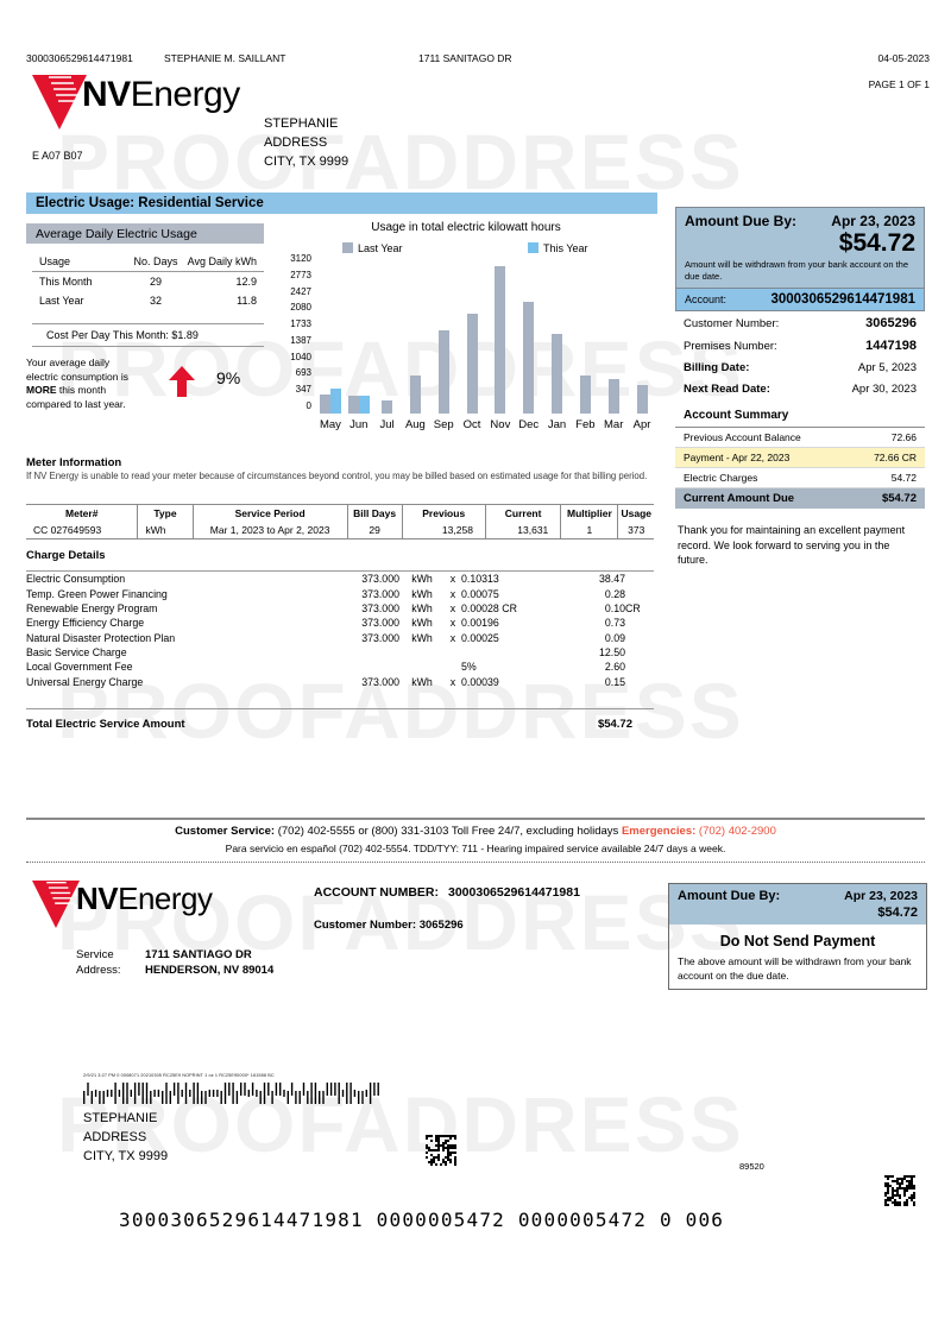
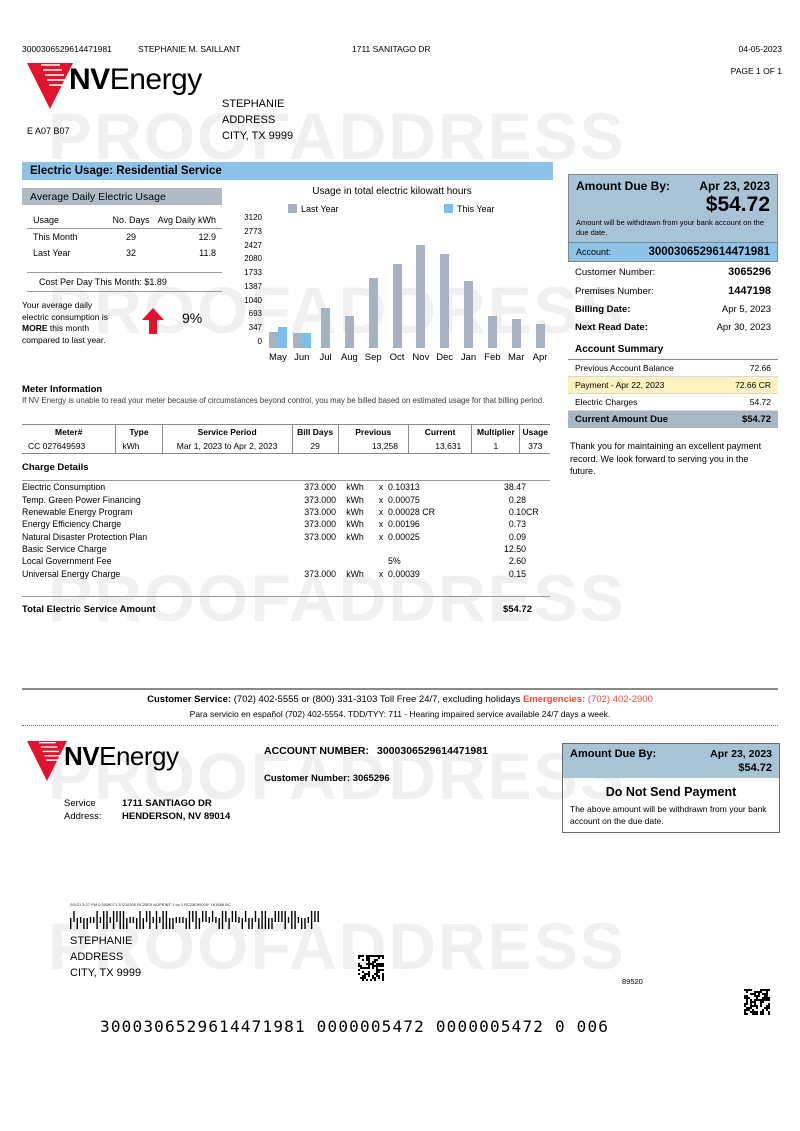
Last Year/Jul: 300 -> 1000
Last Year/Nov: 3100 -> 2600
